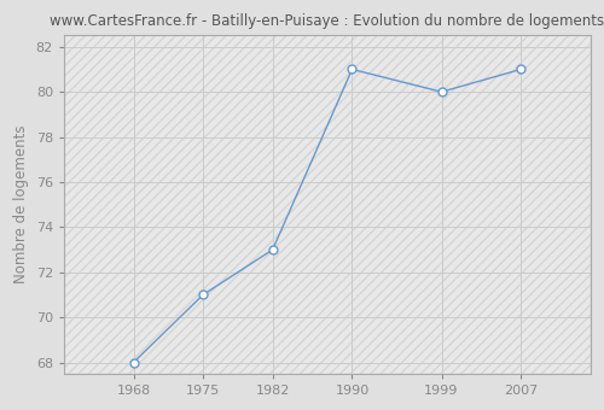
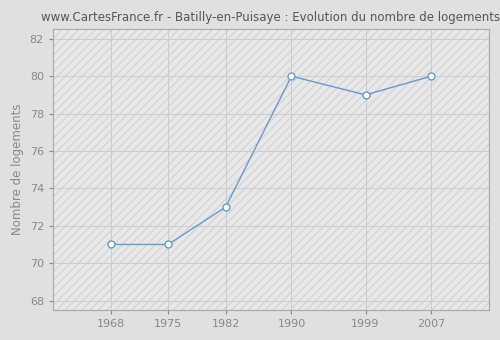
1968: 68 -> 71
1990: 81 -> 80
1999: 80 -> 79
2007: 81 -> 80
